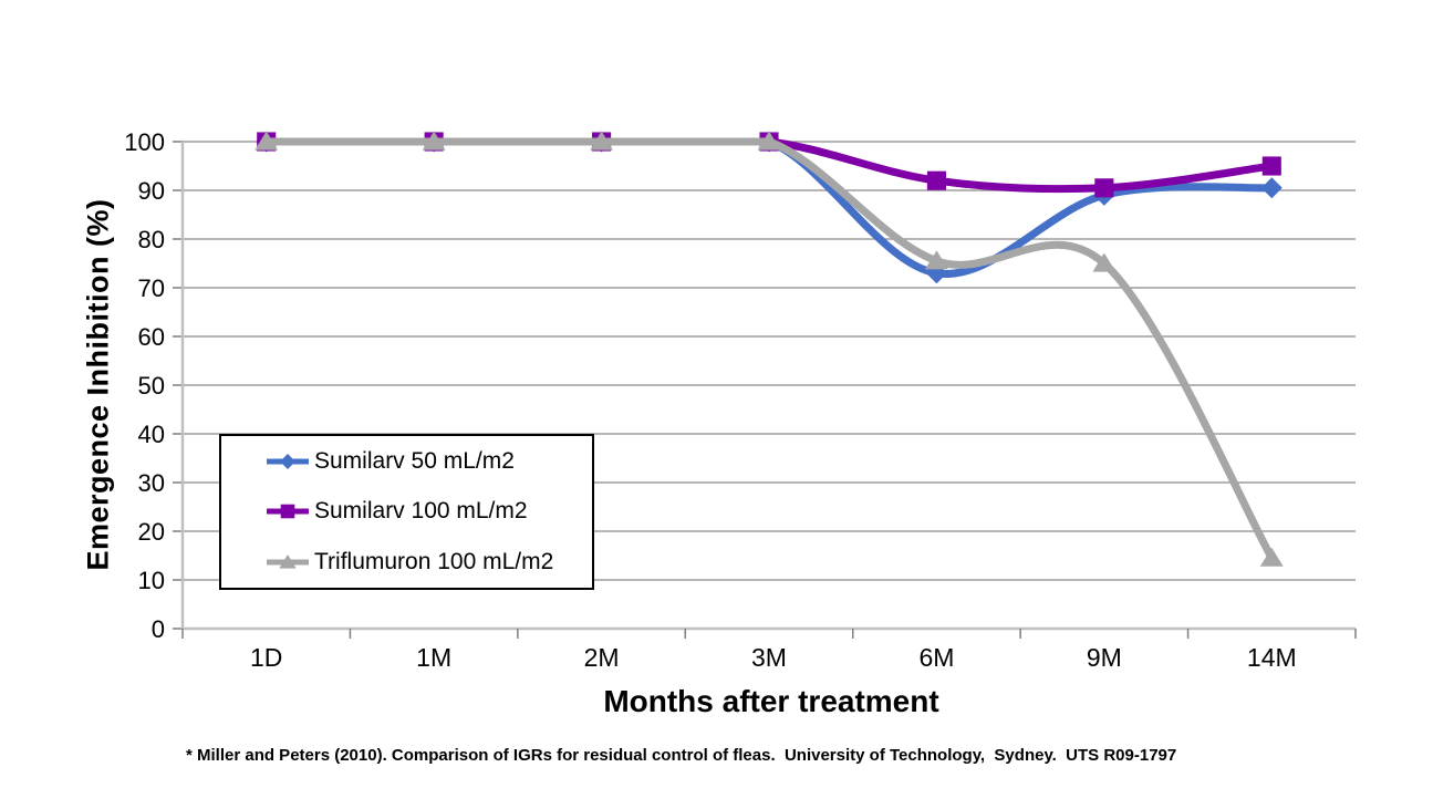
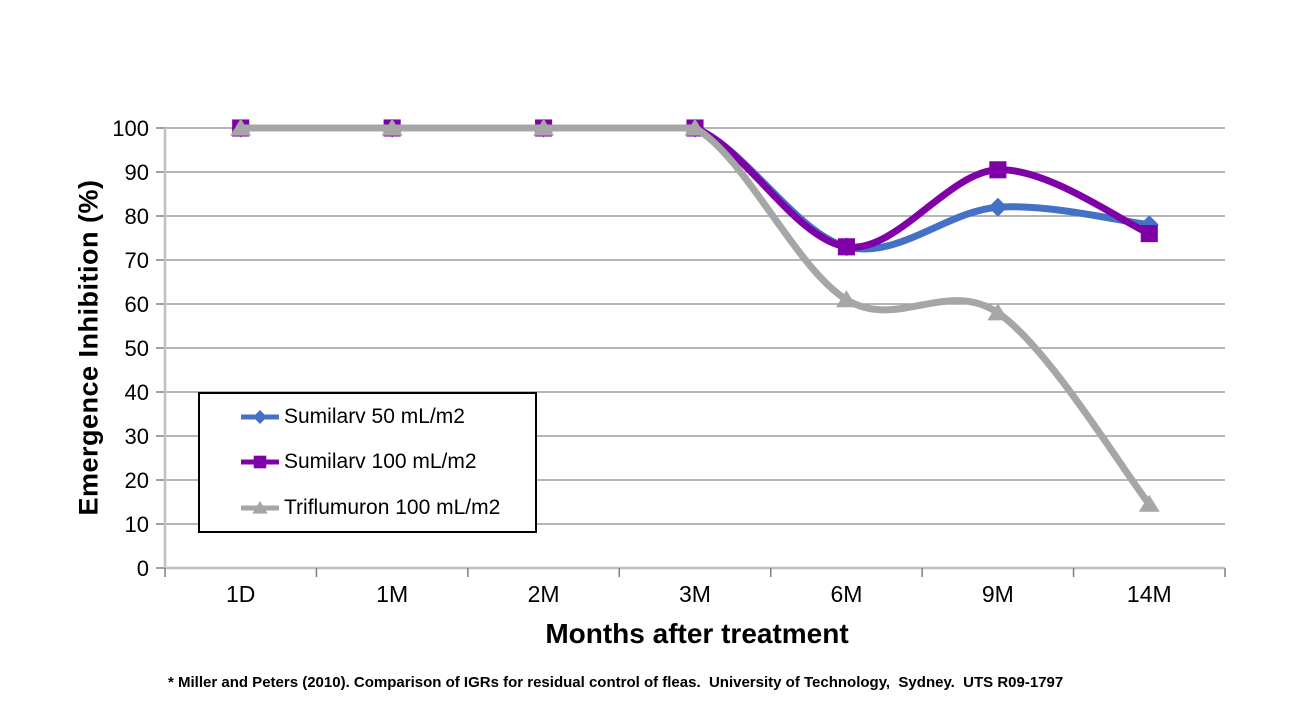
Sumilarv 100 mL/m2/6M: 92 -> 73
Triflumuron 100 mL/m2/6M: 76 -> 61
Sumilarv 50 mL/m2/9M: 89 -> 82
Triflumuron 100 mL/m2/9M: 75 -> 58
Sumilarv 50 mL/m2/14M: 90 -> 78
Sumilarv 100 mL/m2/14M: 95 -> 76
